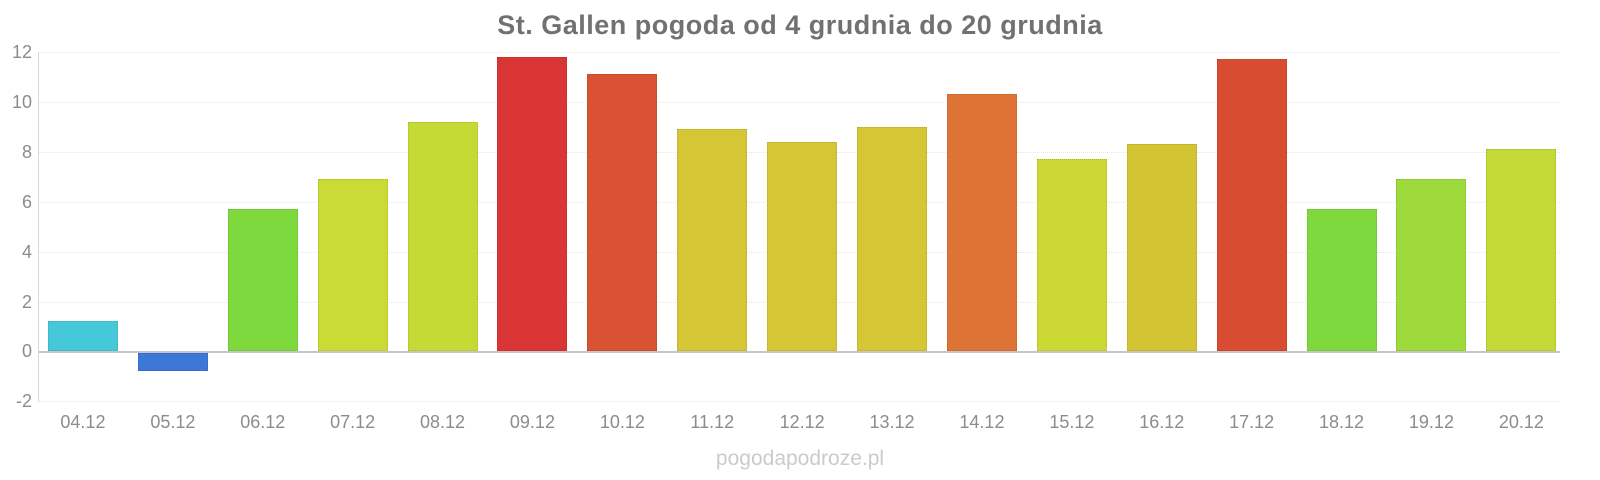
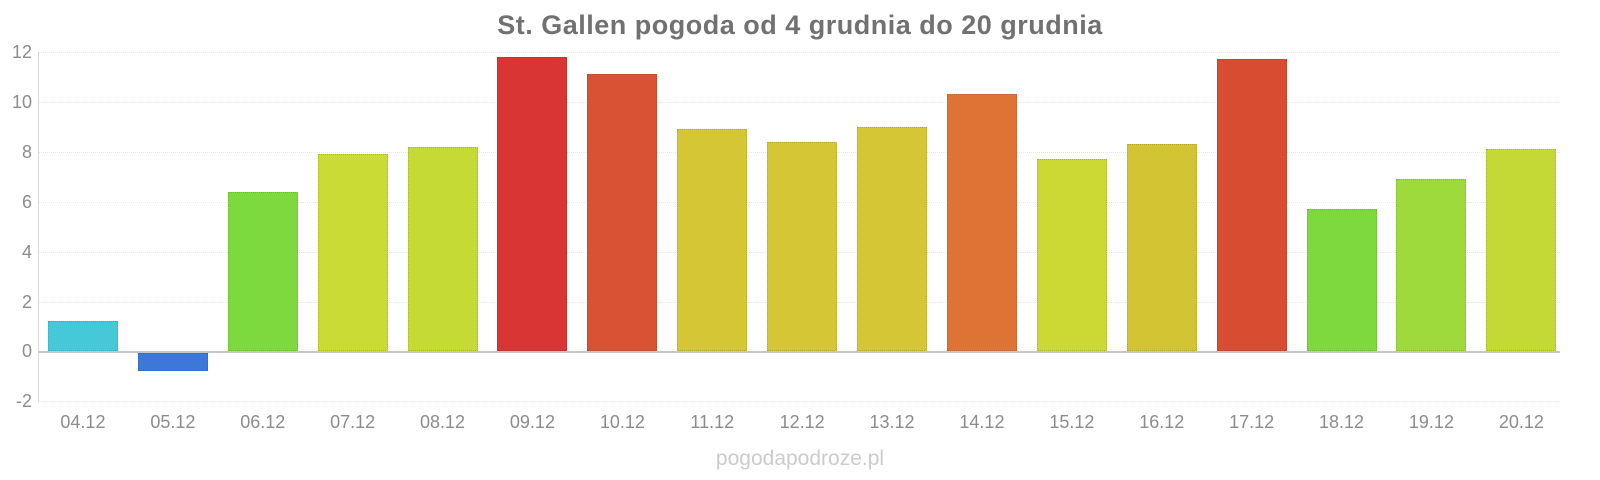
06.12: 5.7 -> 6.4
07.12: 6.9 -> 7.9
08.12: 9.2 -> 8.2
